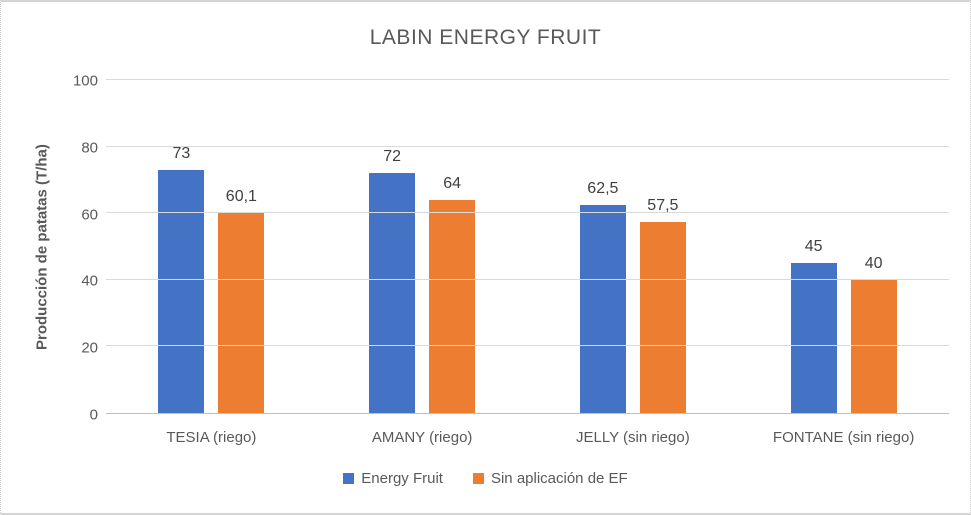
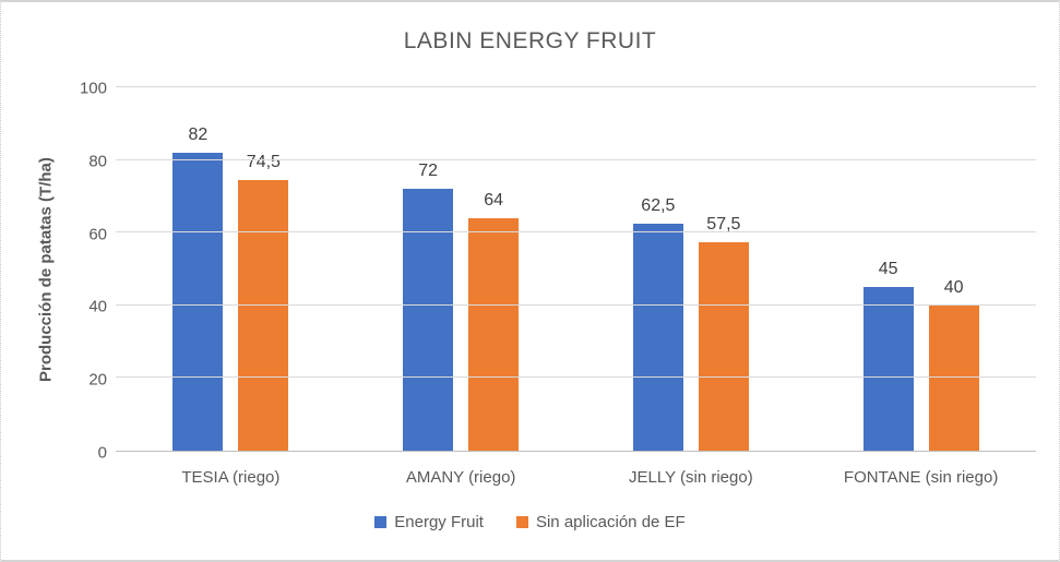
Energy Fruit/TESIA (riego): 73 -> 82
Sin aplicación de EF/TESIA (riego): 60,1 -> 74,5
